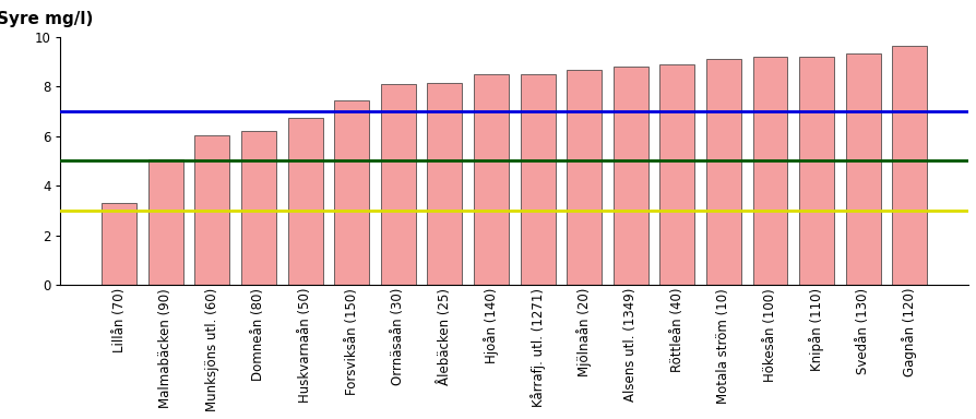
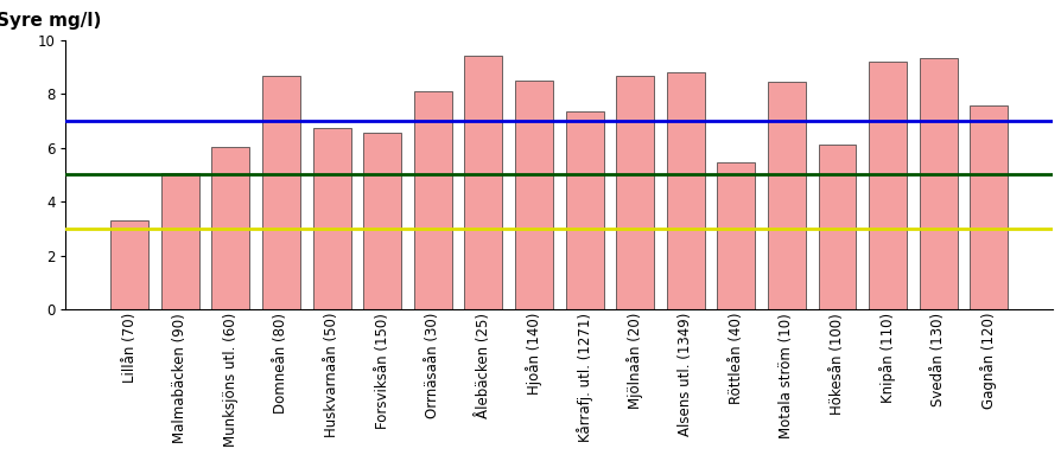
Domneån (80): 6.20 -> 8.65
Forsviksån (150): 7.45 -> 6.55
Ålebäcken (25): 8.15 -> 9.40
Kårrafj. utl. (1271): 8.50 -> 7.35
Röttleån (40): 8.90 -> 5.45
Motala ström (10): 9.10 -> 8.45
Hökesån (100): 9.20 -> 6.10
Gagnån (120): 9.65 -> 7.55
